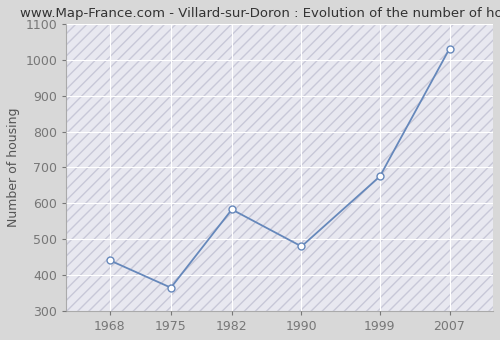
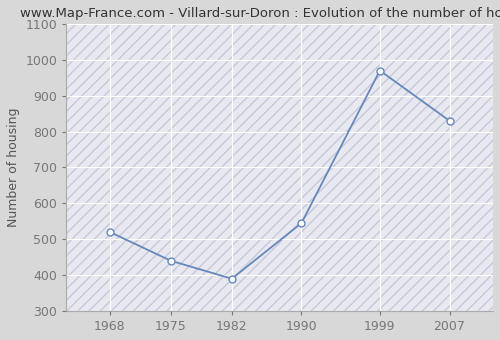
1968: 441 -> 520
1975: 365 -> 440
1982: 583 -> 390
1990: 480 -> 545
1999: 675 -> 970
2007: 1031 -> 830
